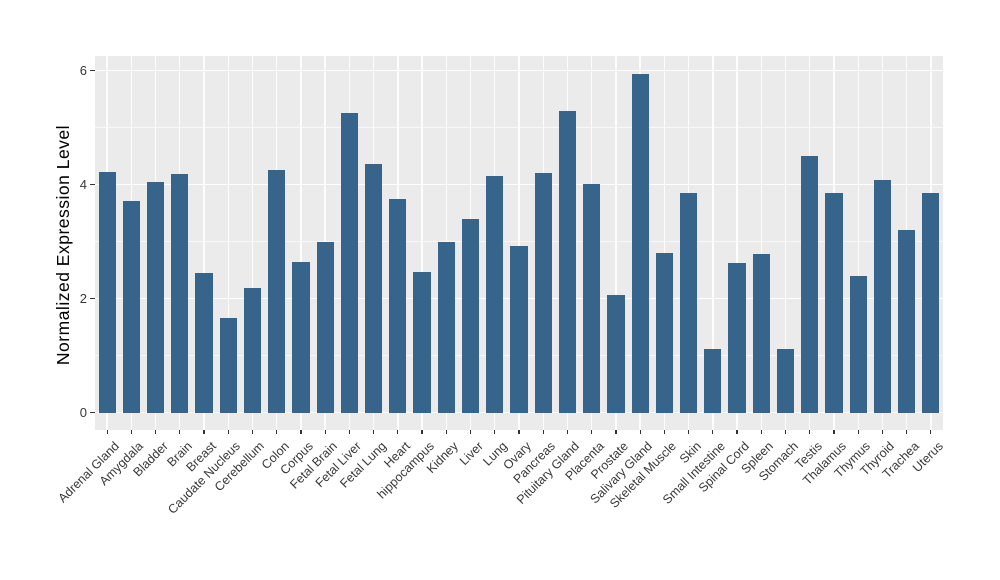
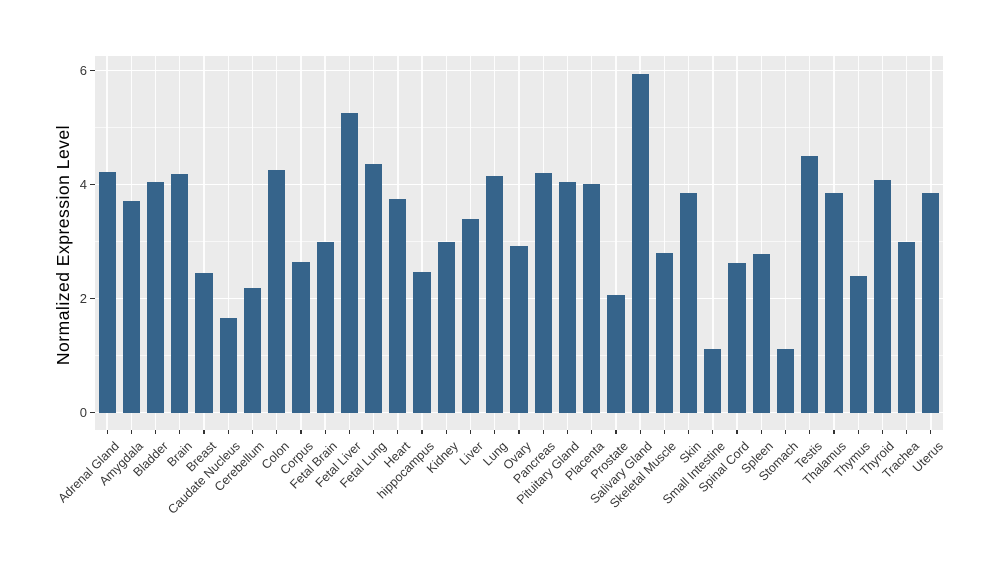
Pituitary Gland: 5.3 -> 4.0
Trachea: 3.2 -> 3.0
